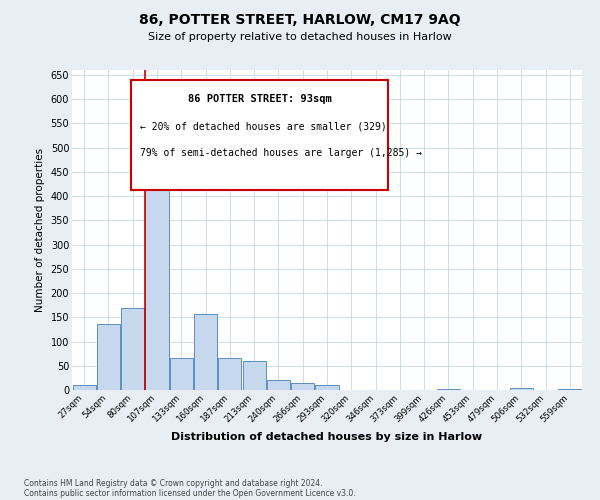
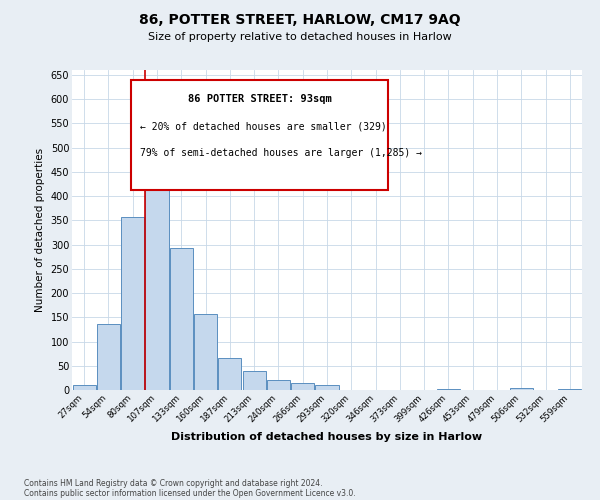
80sqm: 170 -> 357
133sqm: 65 -> 292
213sqm: 60 -> 40
